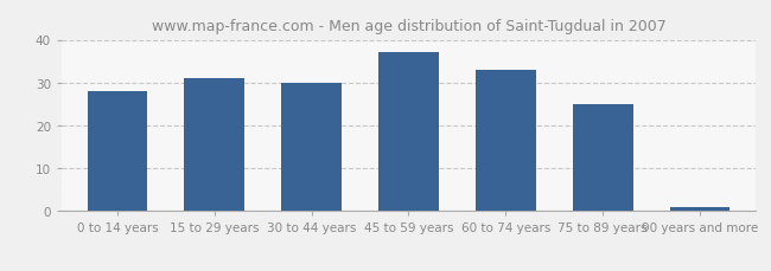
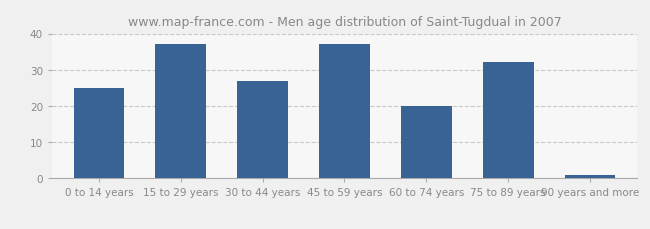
0 to 14 years: 28 -> 25
15 to 29 years: 31 -> 37
30 to 44 years: 30 -> 27
60 to 74 years: 33 -> 20
75 to 89 years: 25 -> 32
